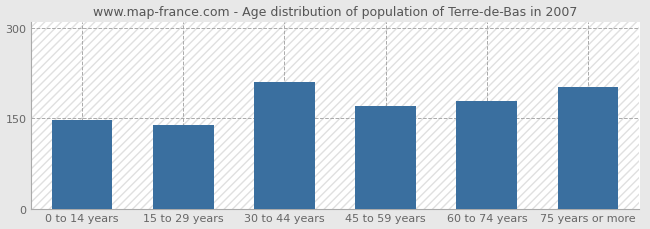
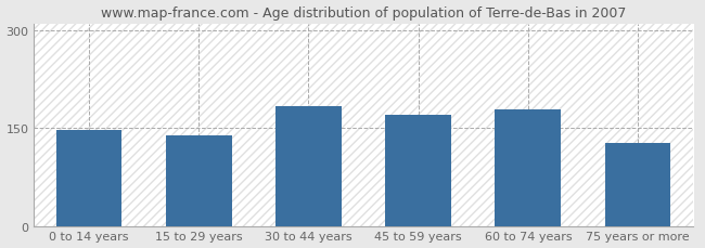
30 to 44 years: 210 -> 183
75 years or more: 202 -> 127
